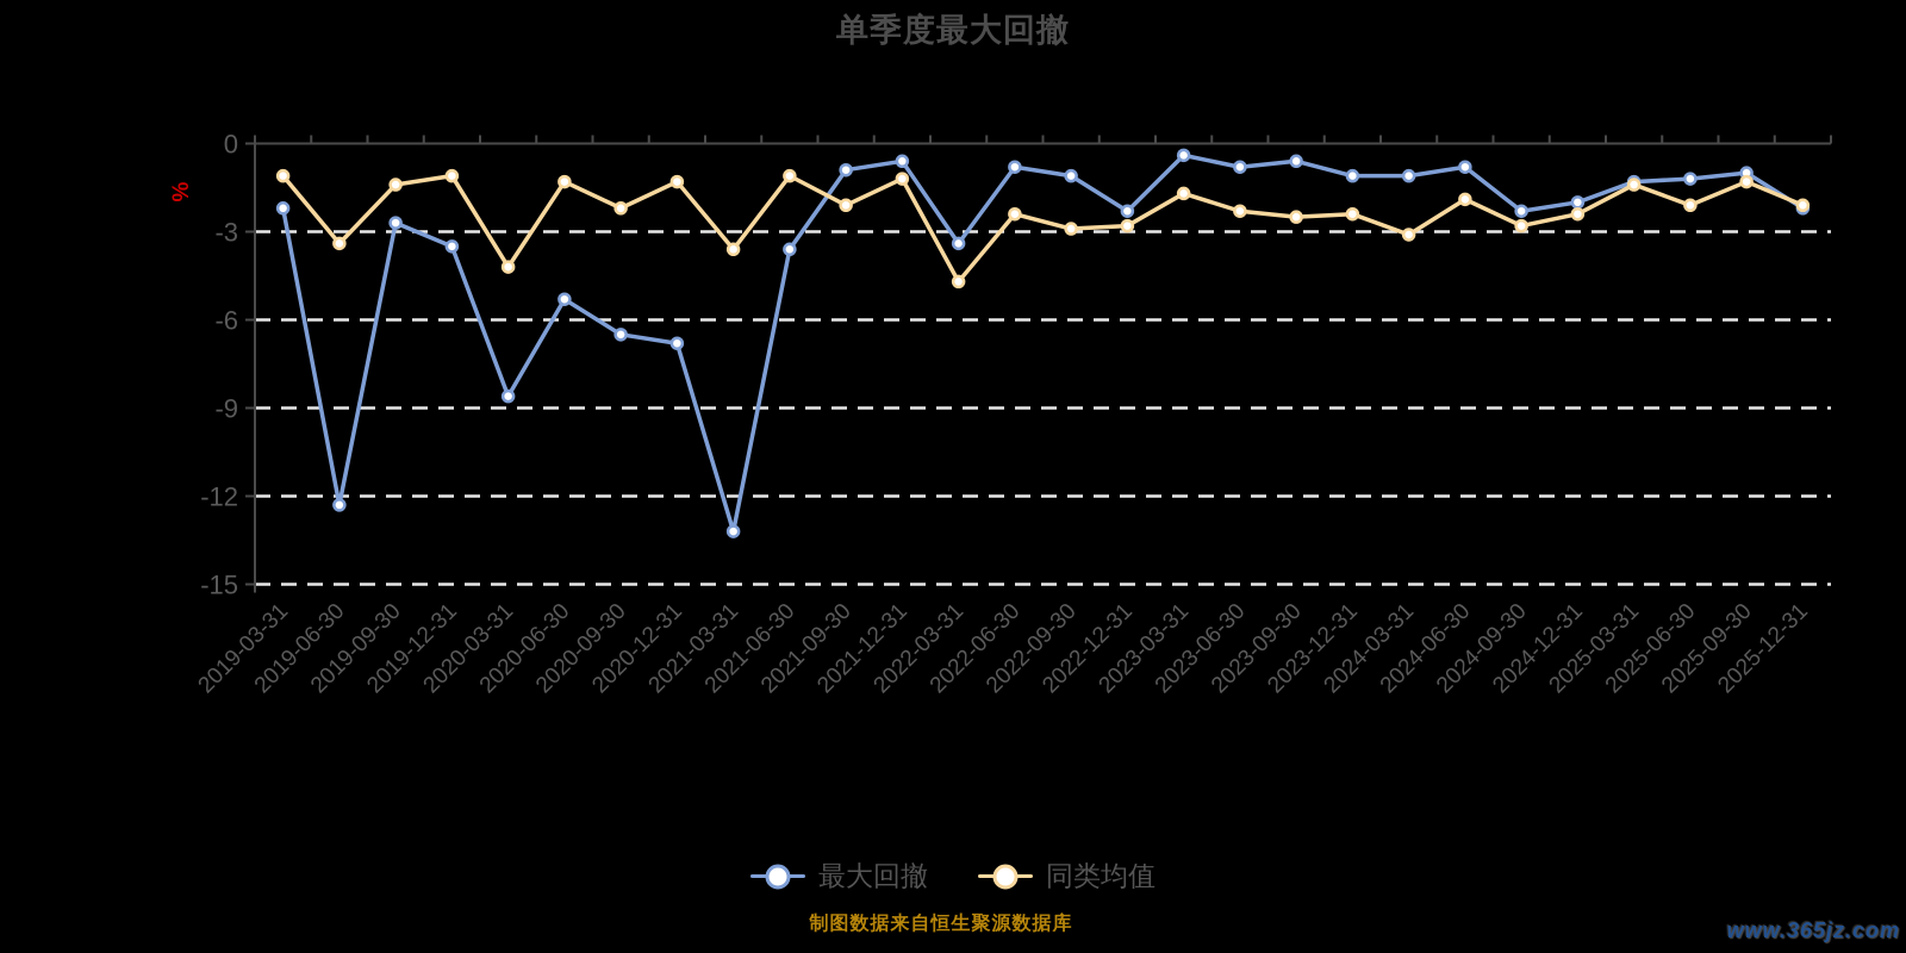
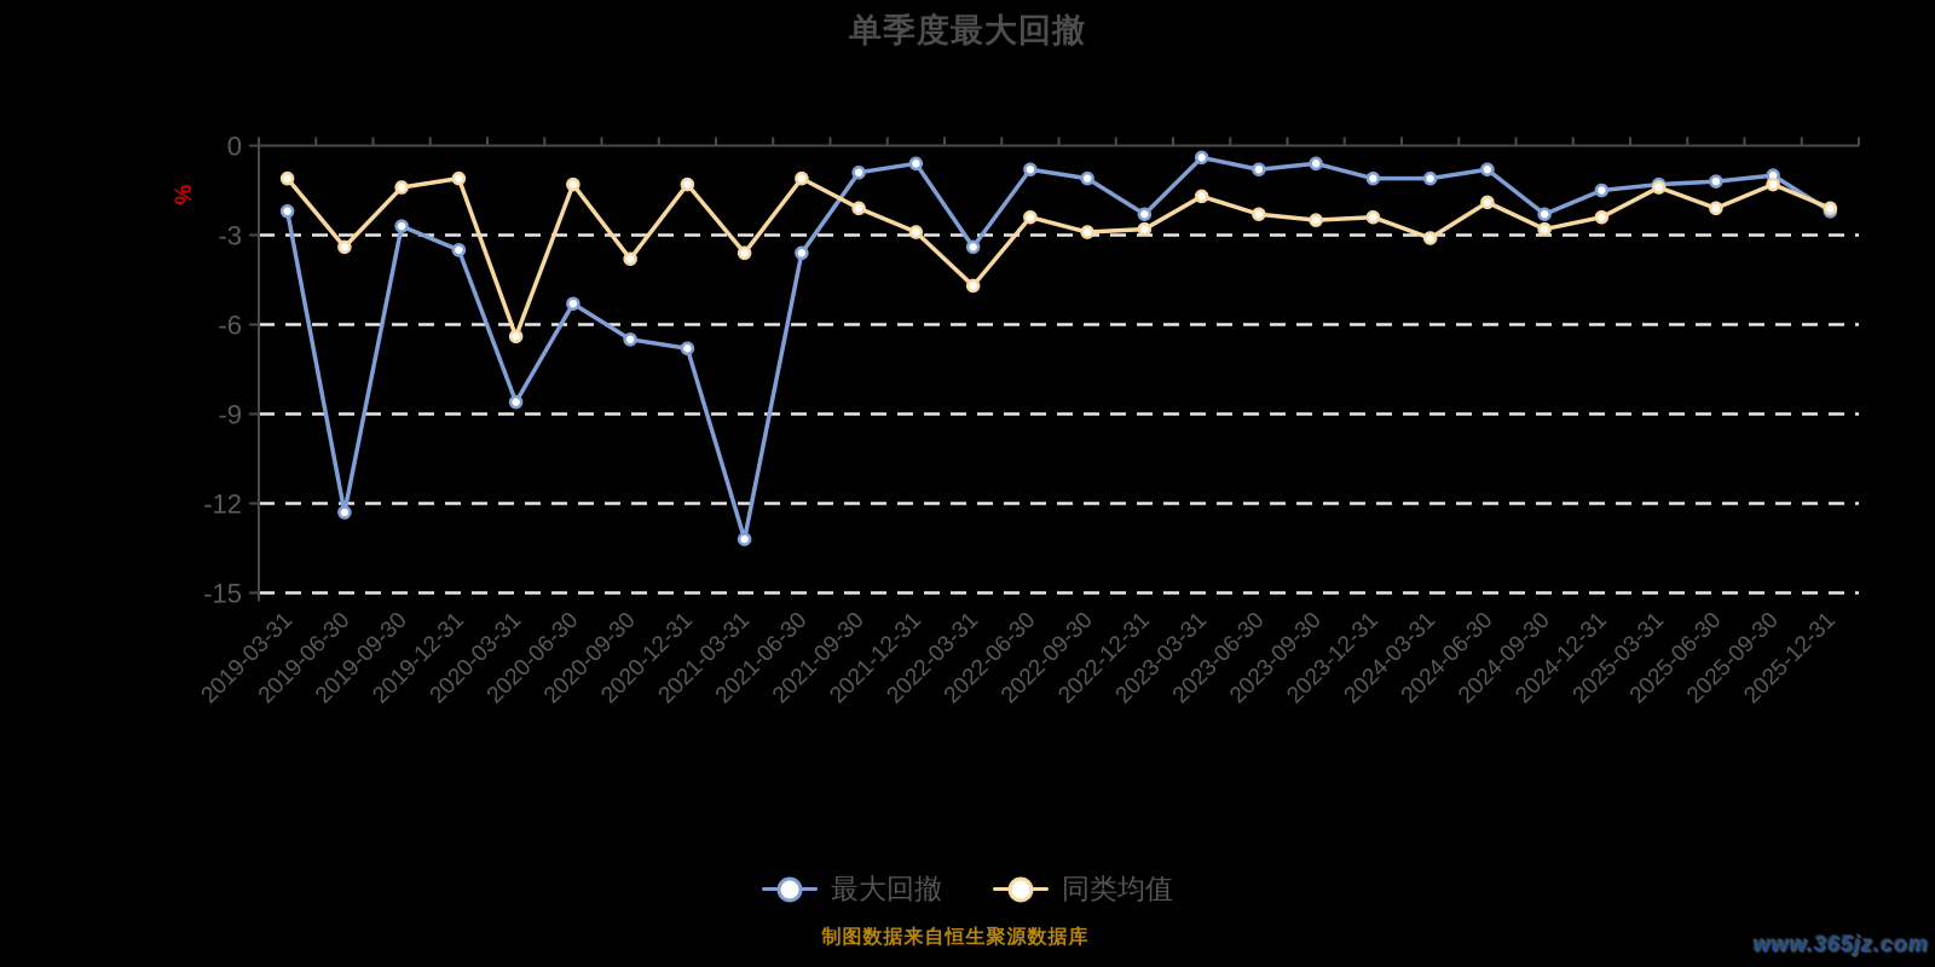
同类均值/2020-03-31: -4.2 -> -6.4
同类均值/2020-09-30: -2.2 -> -3.8
同类均值/2021-12-31: -1.2 -> -2.9
最大回撤/2024-12-31: -2.0 -> -1.5
